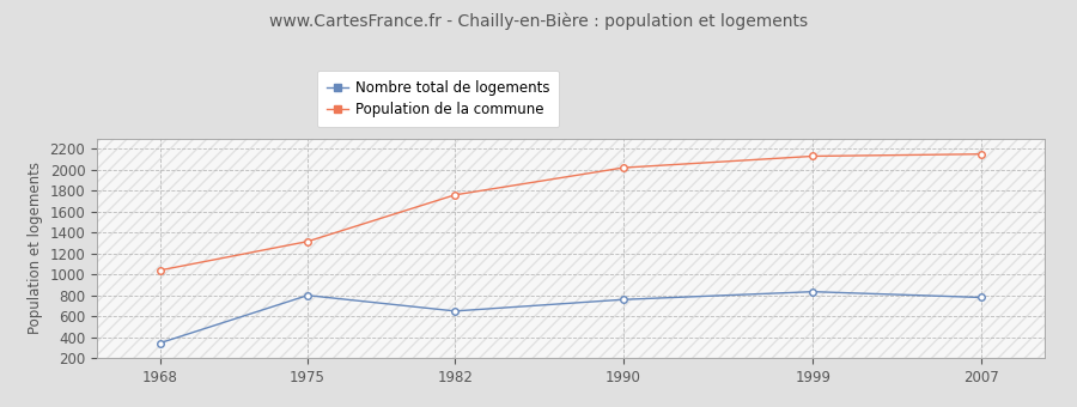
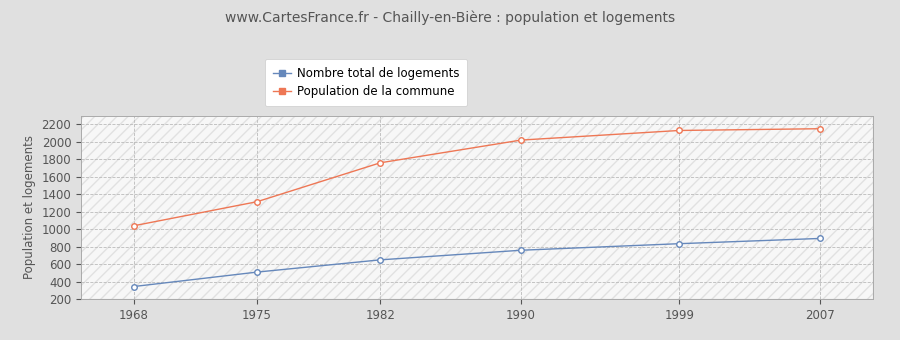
Nombre total de logements/1975: 800 -> 510
Nombre total de logements/2007: 780 -> 900
